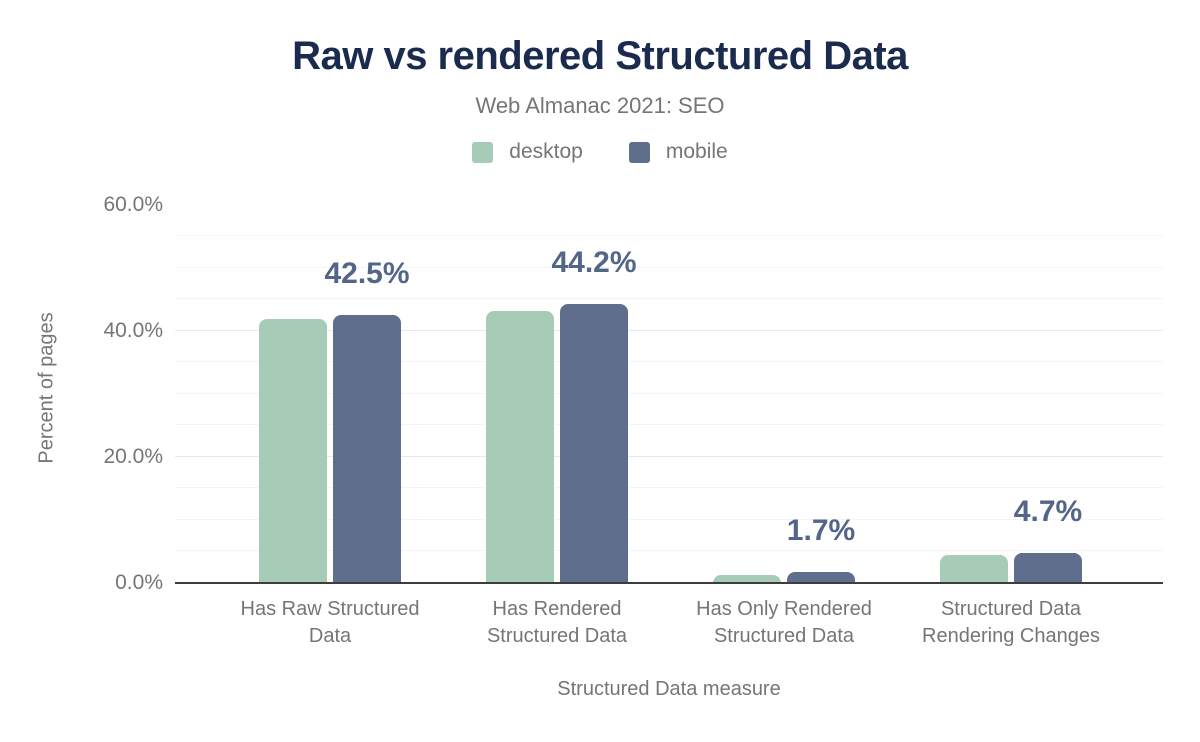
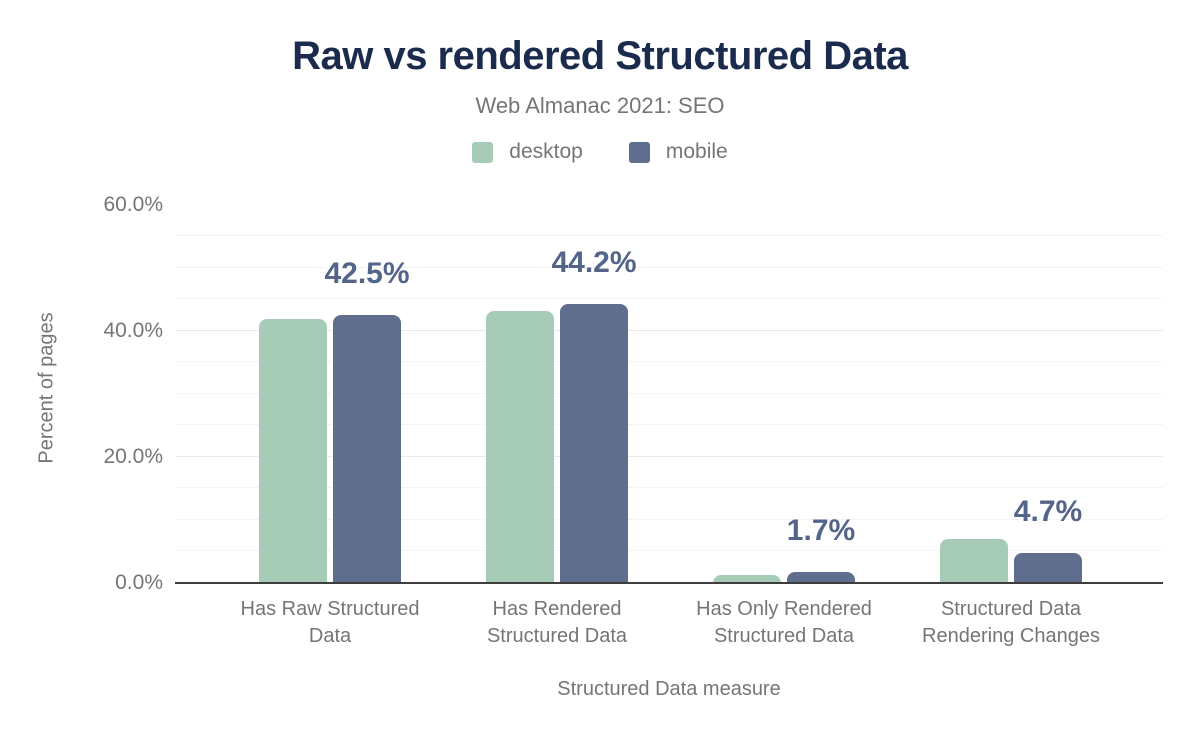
desktop/Structured Data Rendering Changes: 4% -> 7%
